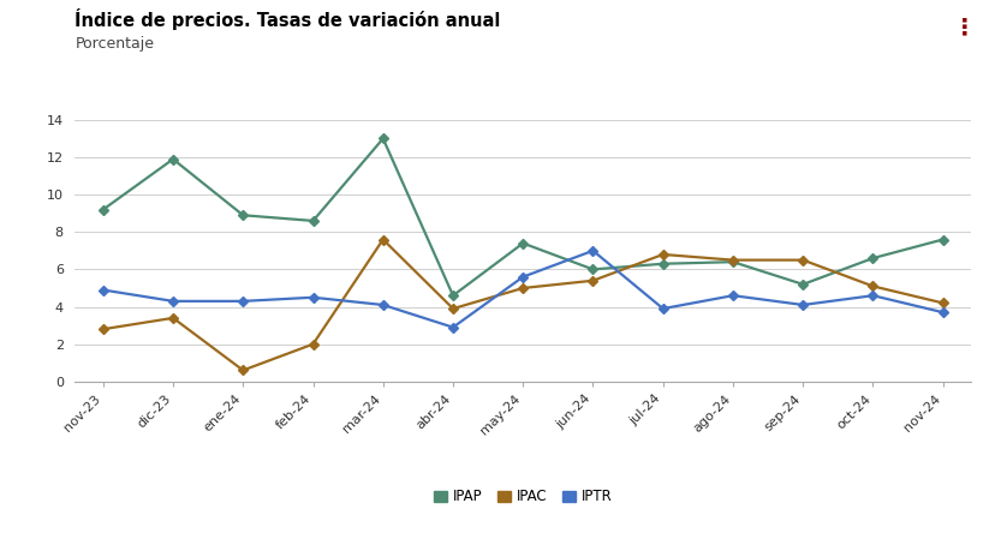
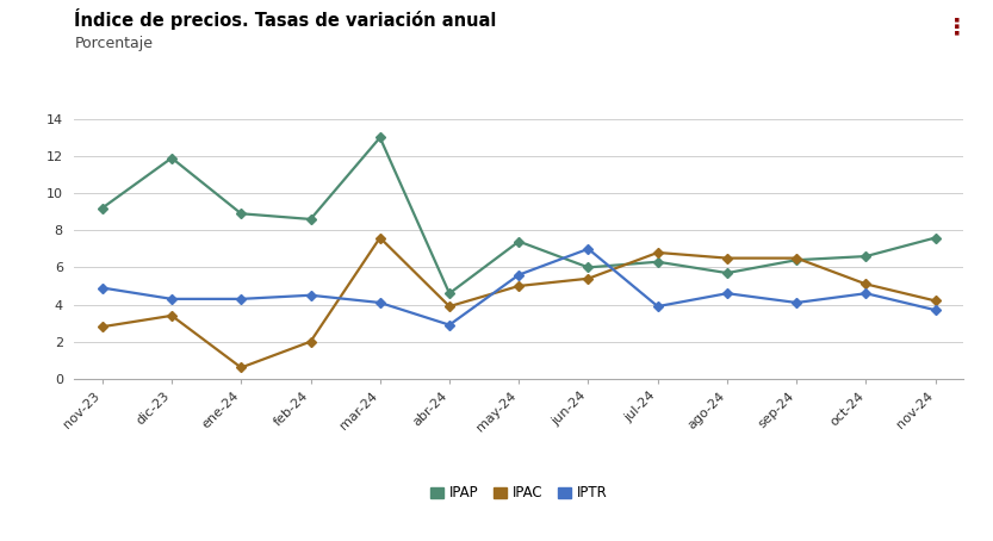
IPAP/ago-24: 6.4 -> 5.7
IPAP/sep-24: 5.2 -> 6.4
